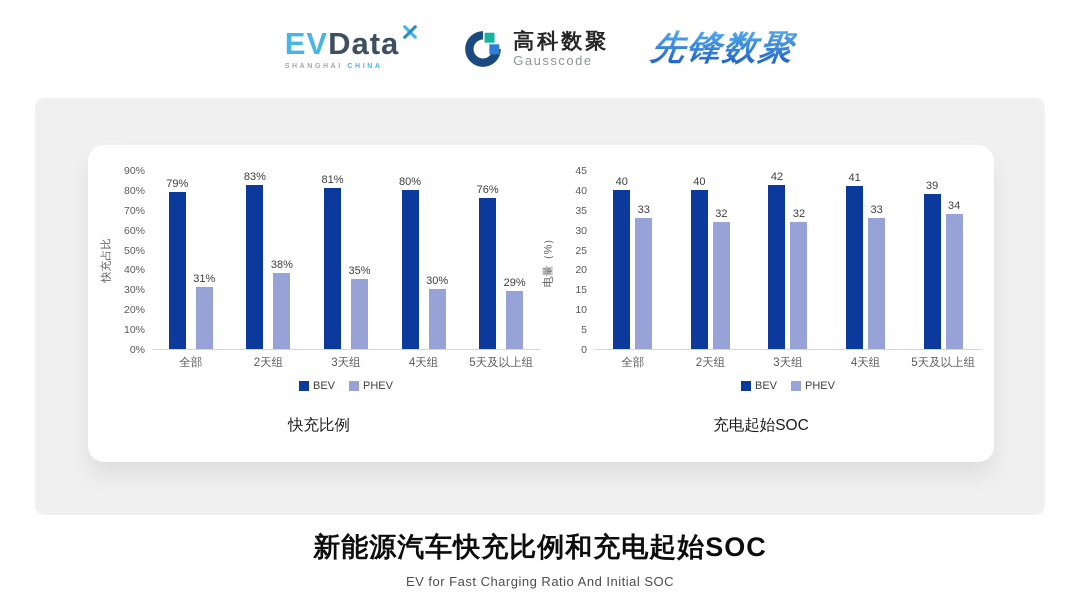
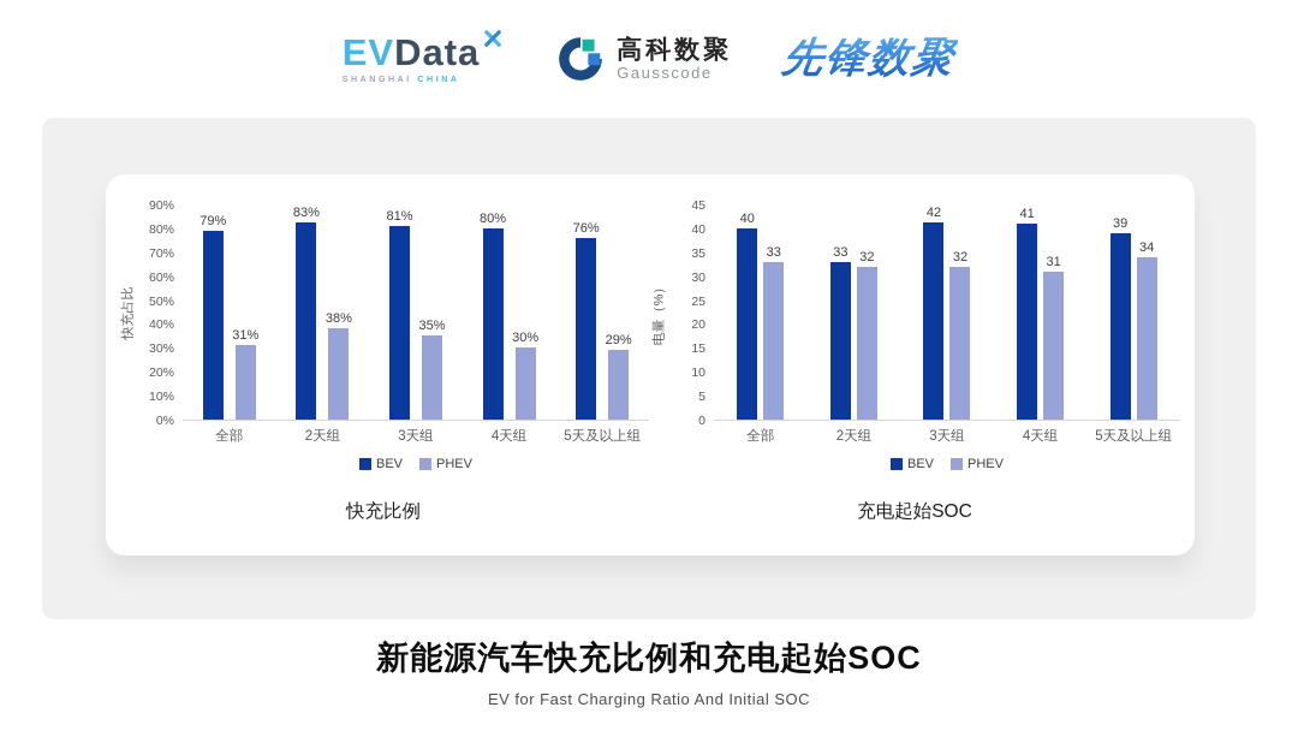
充电起始SOC/BEV/2天组: 40 -> 33
充电起始SOC/PHEV/4天组: 33 -> 31
